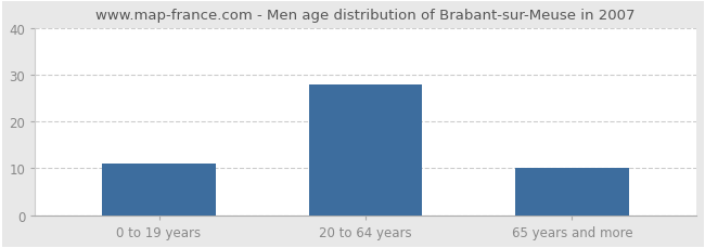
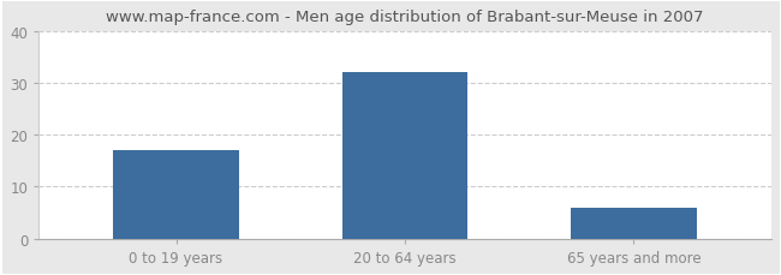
0 to 19 years: 11 -> 17
20 to 64 years: 28 -> 32
65 years and more: 10 -> 6
